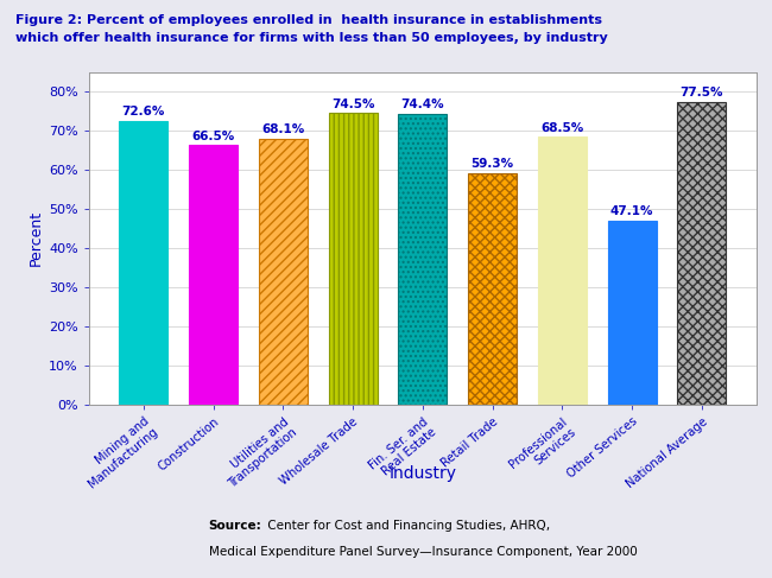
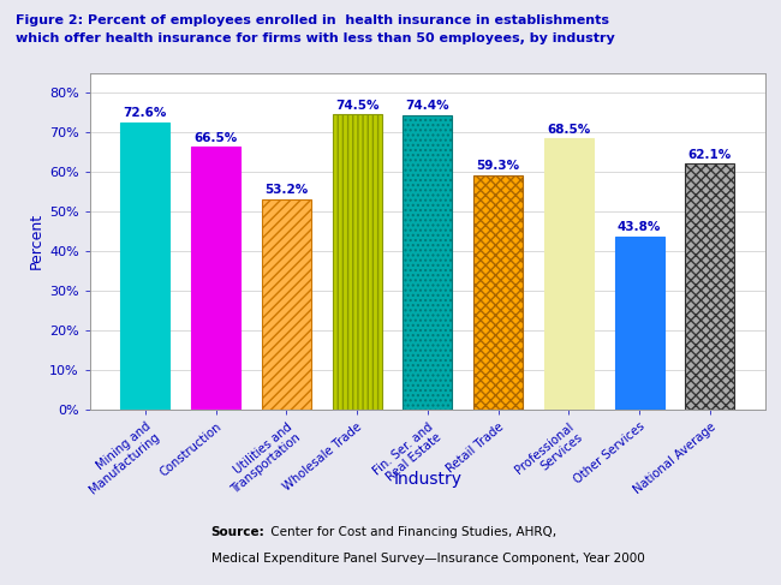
Utilities and Transportation: 68.1% -> 53.2%
Other Services: 47.1% -> 43.8%
National Average: 77.5% -> 62.1%
